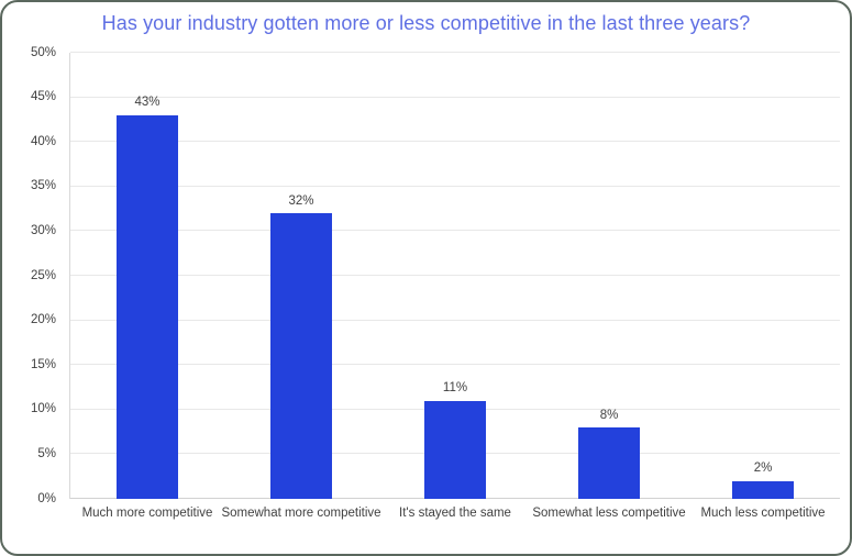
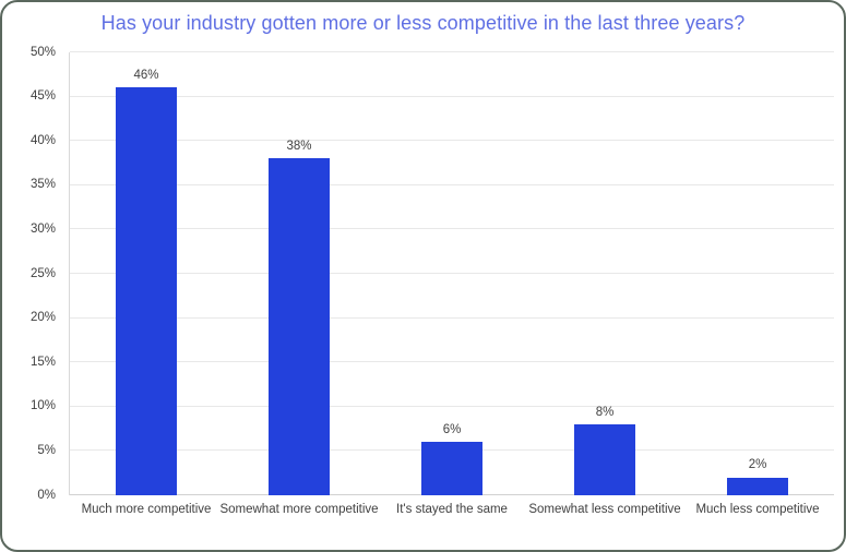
Much more competitive: 43% -> 46%
Somewhat more competitive: 32% -> 38%
It's stayed the same: 11% -> 6%
